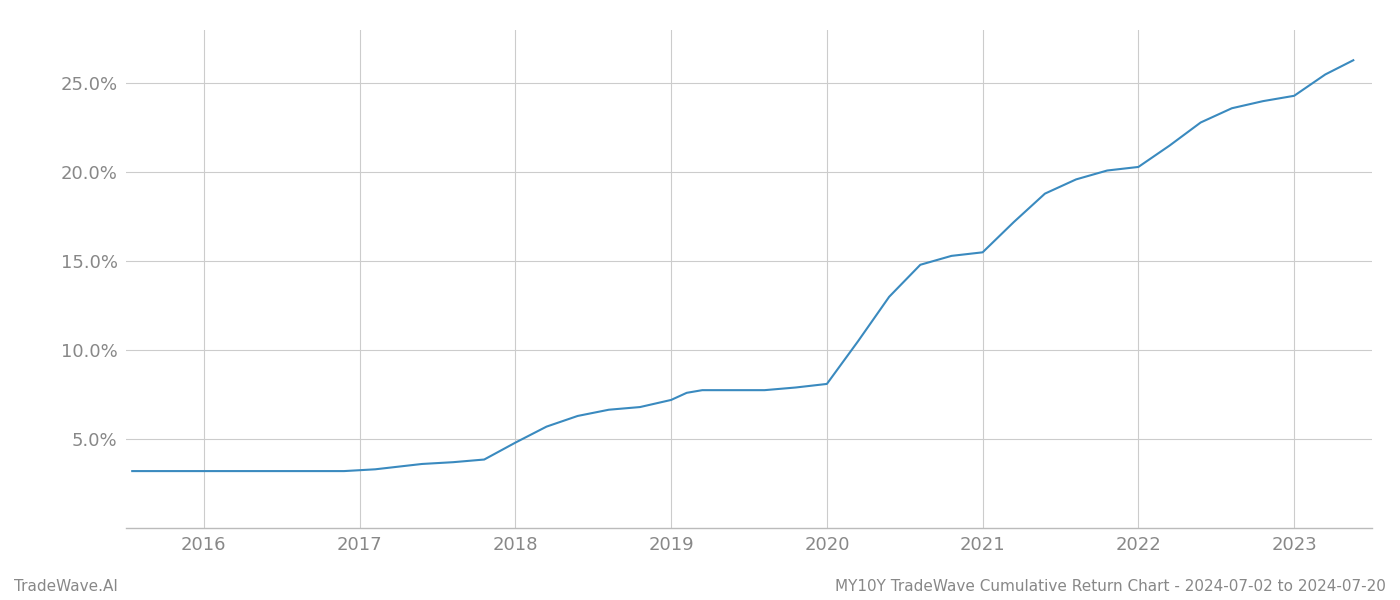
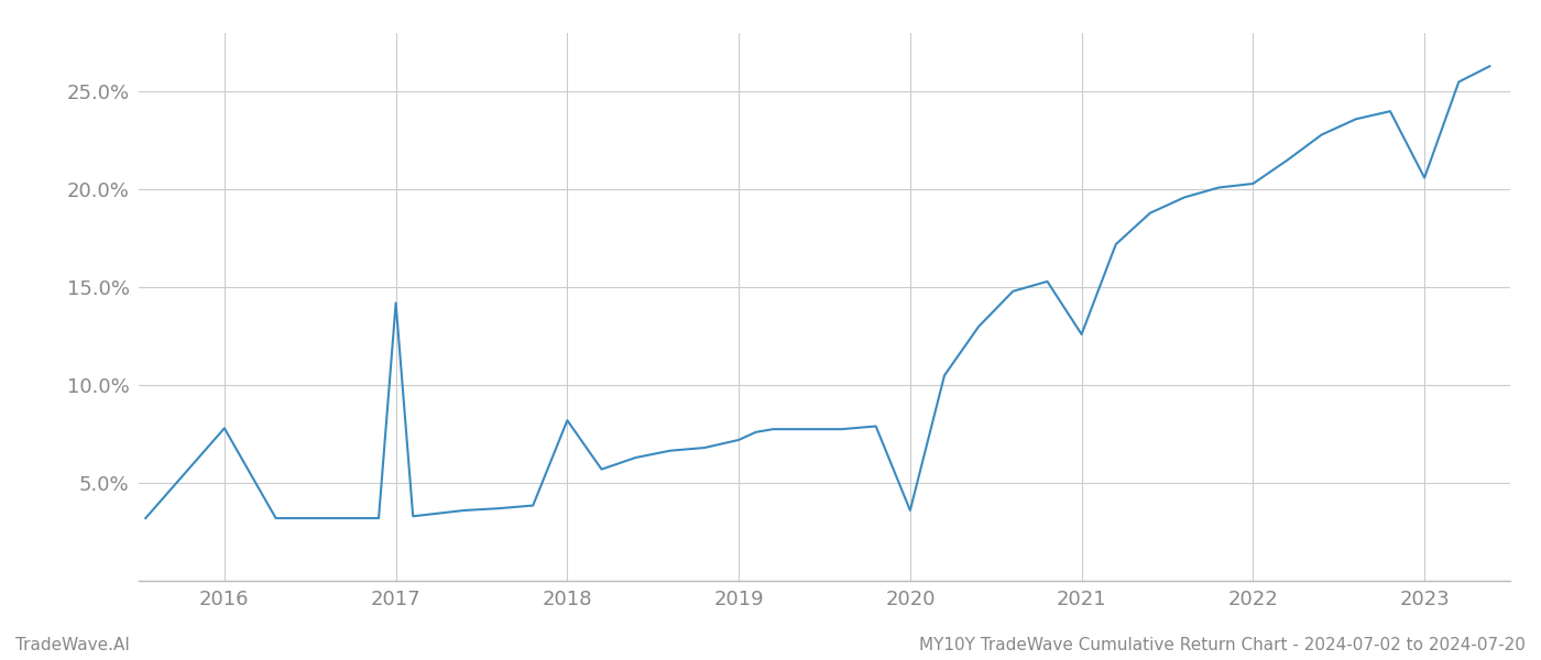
2016: 3.2% -> 7.8%
2017: 3.2% -> 14.2%
2018: 4.8% -> 8.2%
2020: 8.1% -> 3.6%
2021: 15.5% -> 12.6%
2023: 24.3% -> 20.6%
